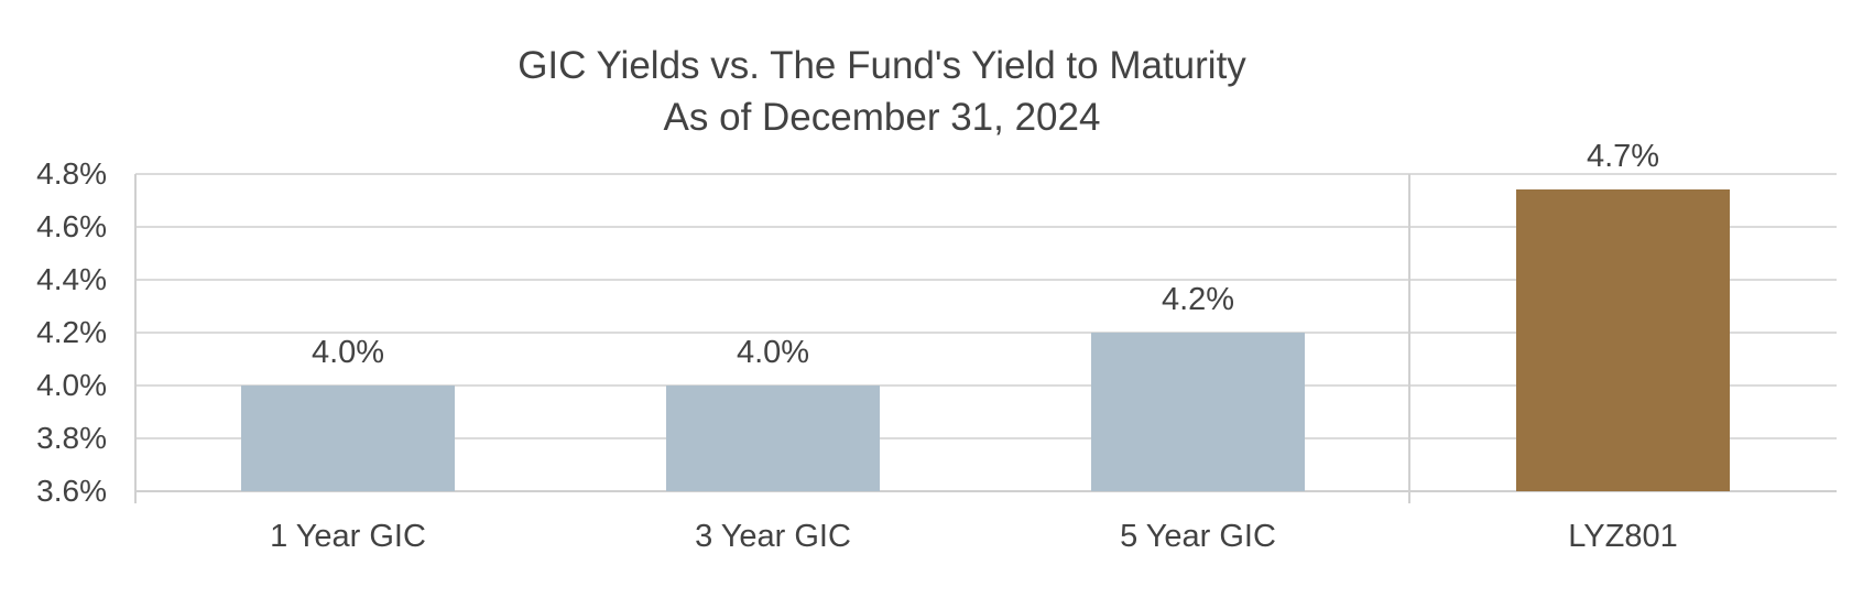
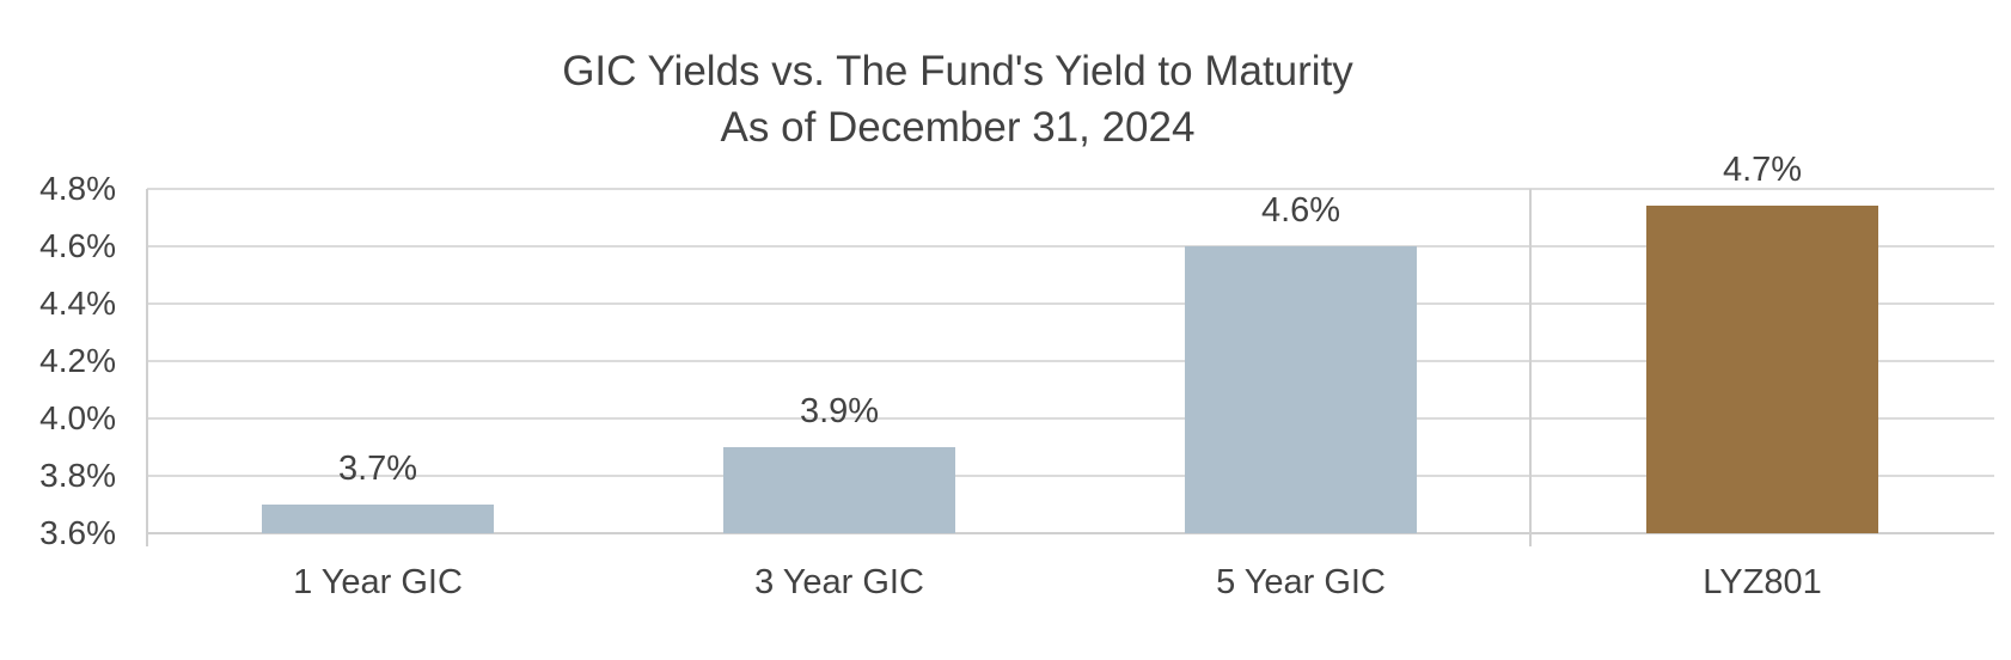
1 Year GIC: 4.0% -> 3.7%
3 Year GIC: 4.0% -> 3.9%
5 Year GIC: 4.2% -> 4.6%
